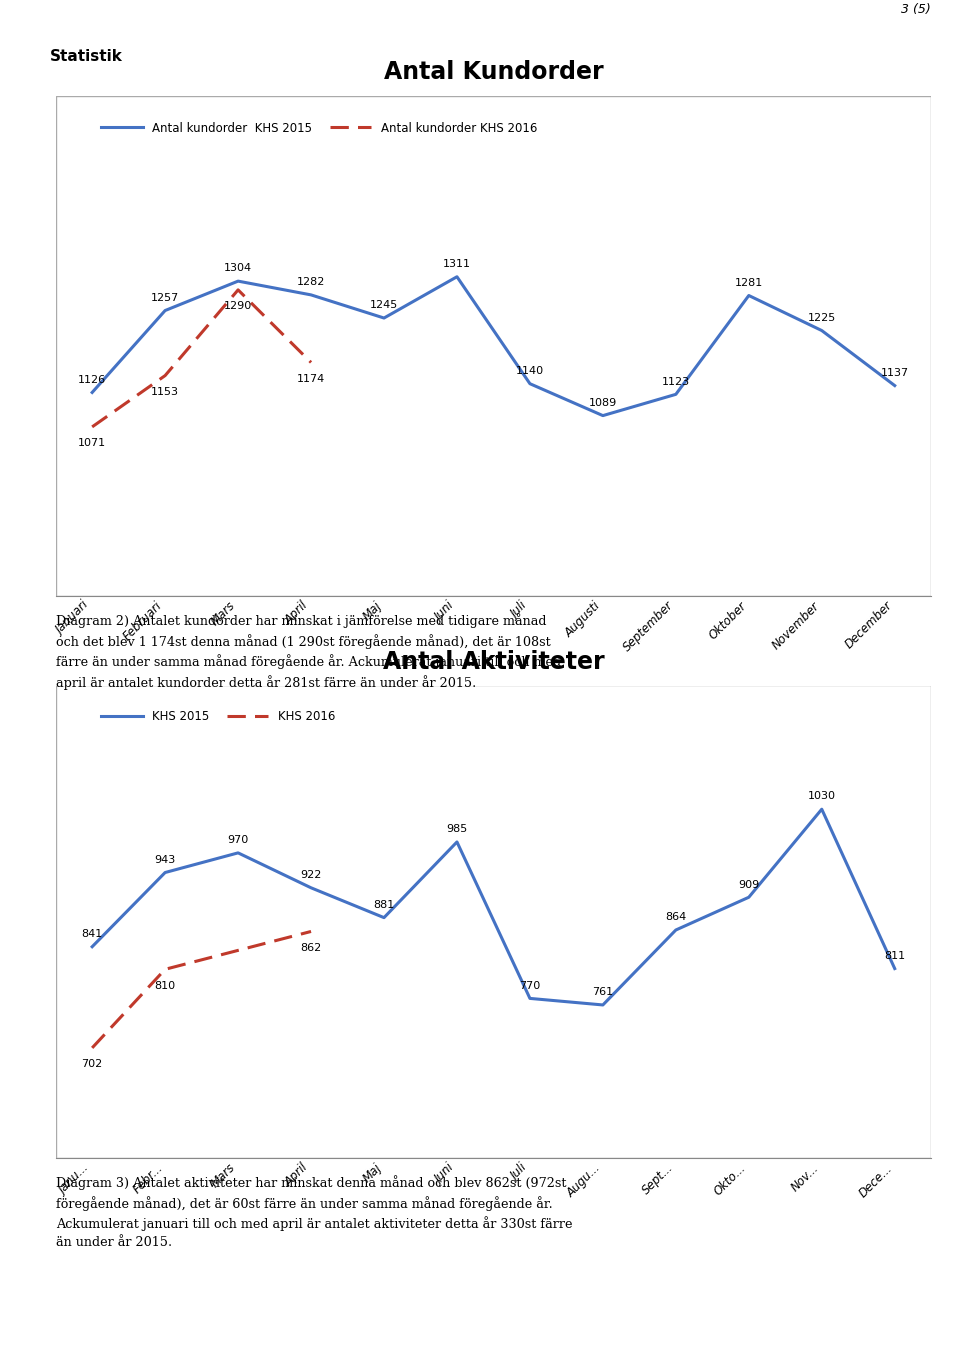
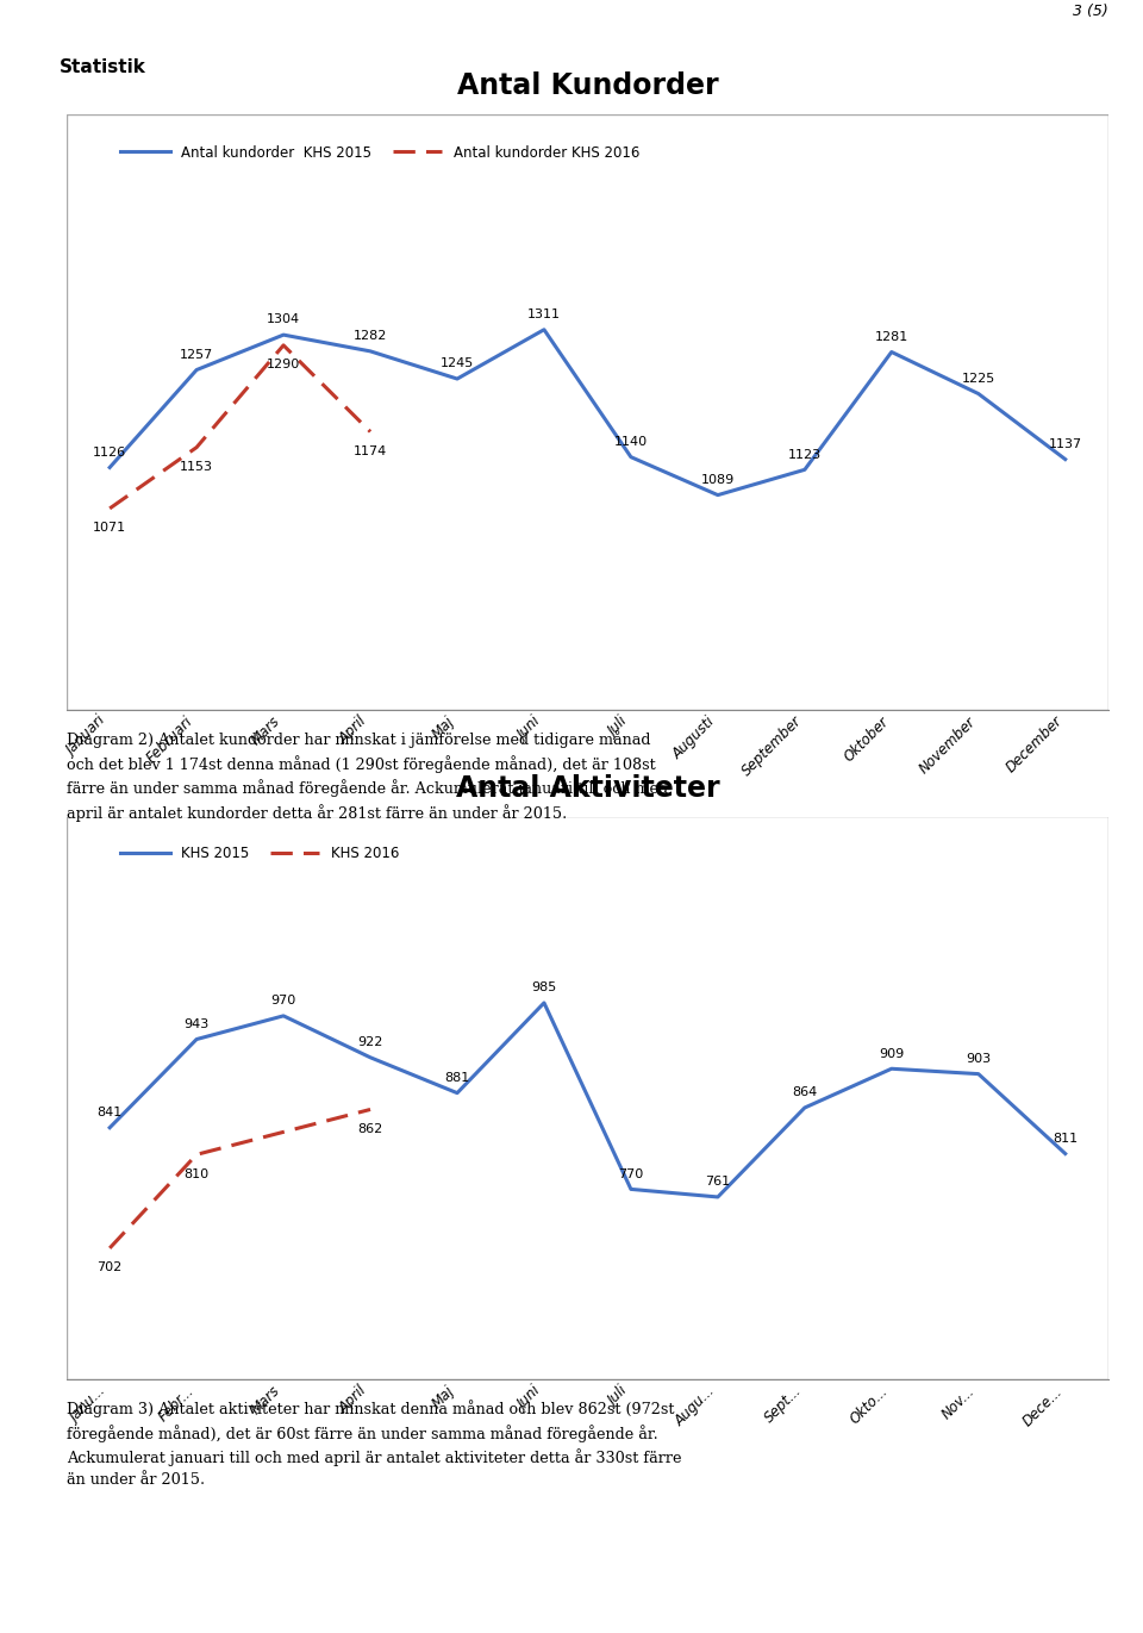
KHS 2015/Nov...: 1030 -> 903
